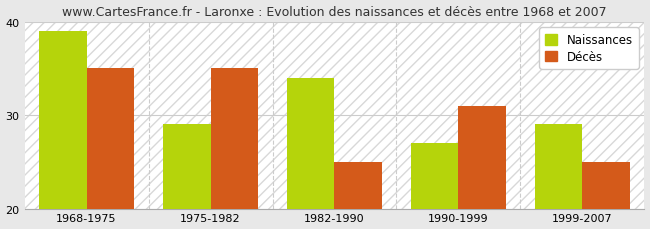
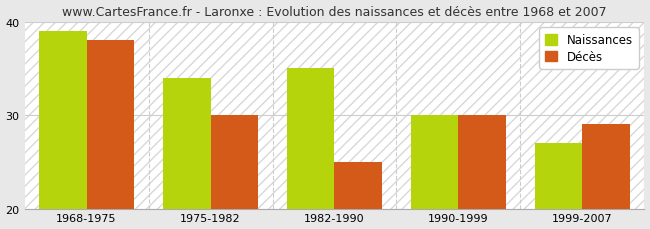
Décès/1968-1975: 35 -> 38
Naissances/1975-1982: 29 -> 34
Décès/1975-1982: 35 -> 30
Naissances/1982-1990: 34 -> 35
Naissances/1990-1999: 27 -> 30
Décès/1990-1999: 31 -> 30
Naissances/1999-2007: 29 -> 27
Décès/1999-2007: 25 -> 29
